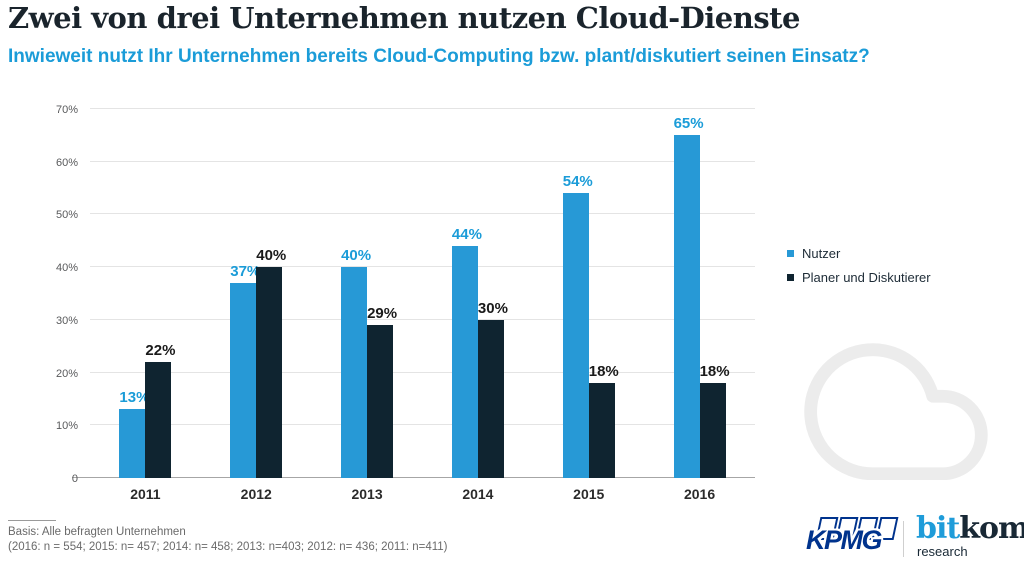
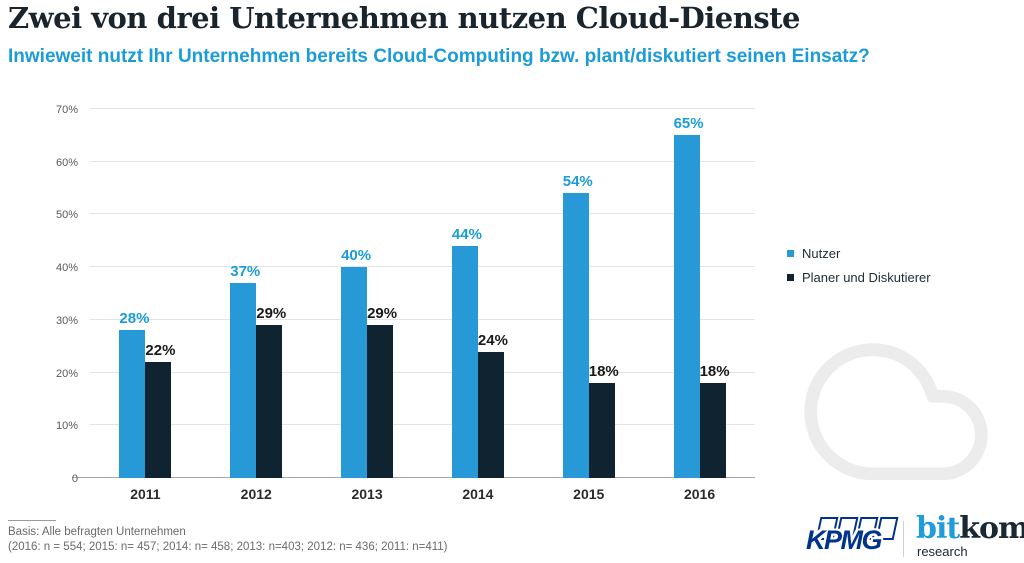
Nutzer/2011: 13% -> 28%
Planer und Diskutierer/2012: 40% -> 29%
Planer und Diskutierer/2014: 30% -> 24%
